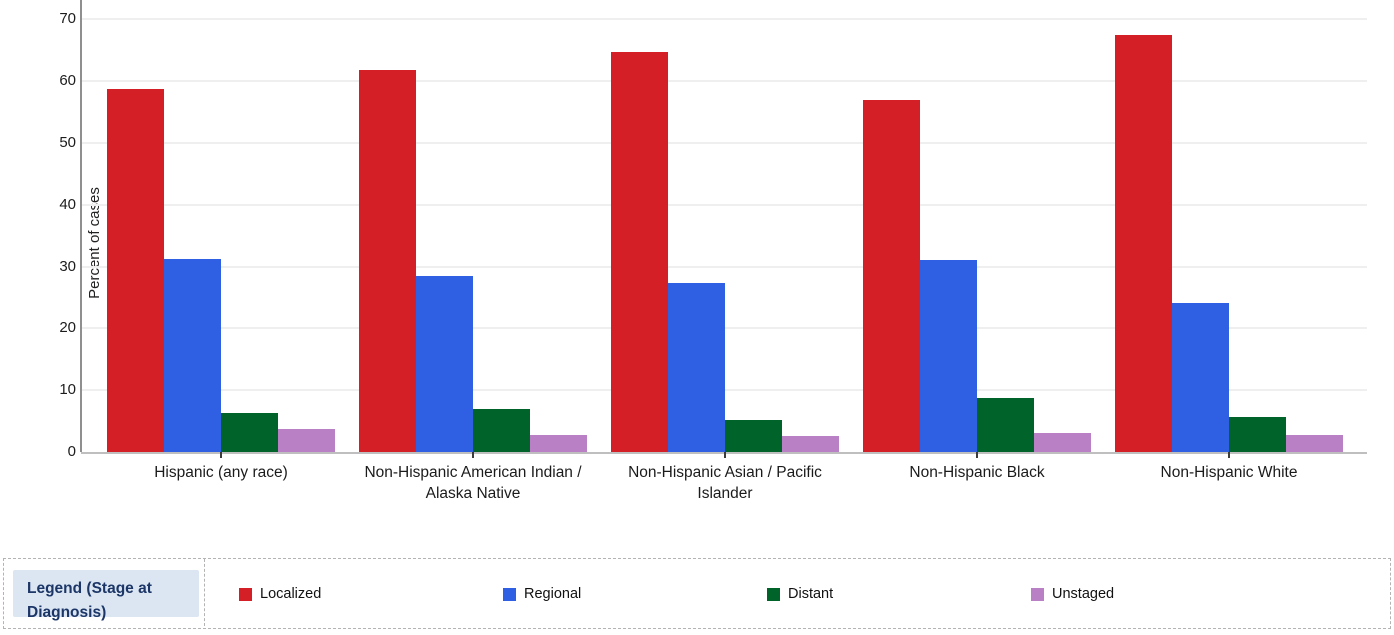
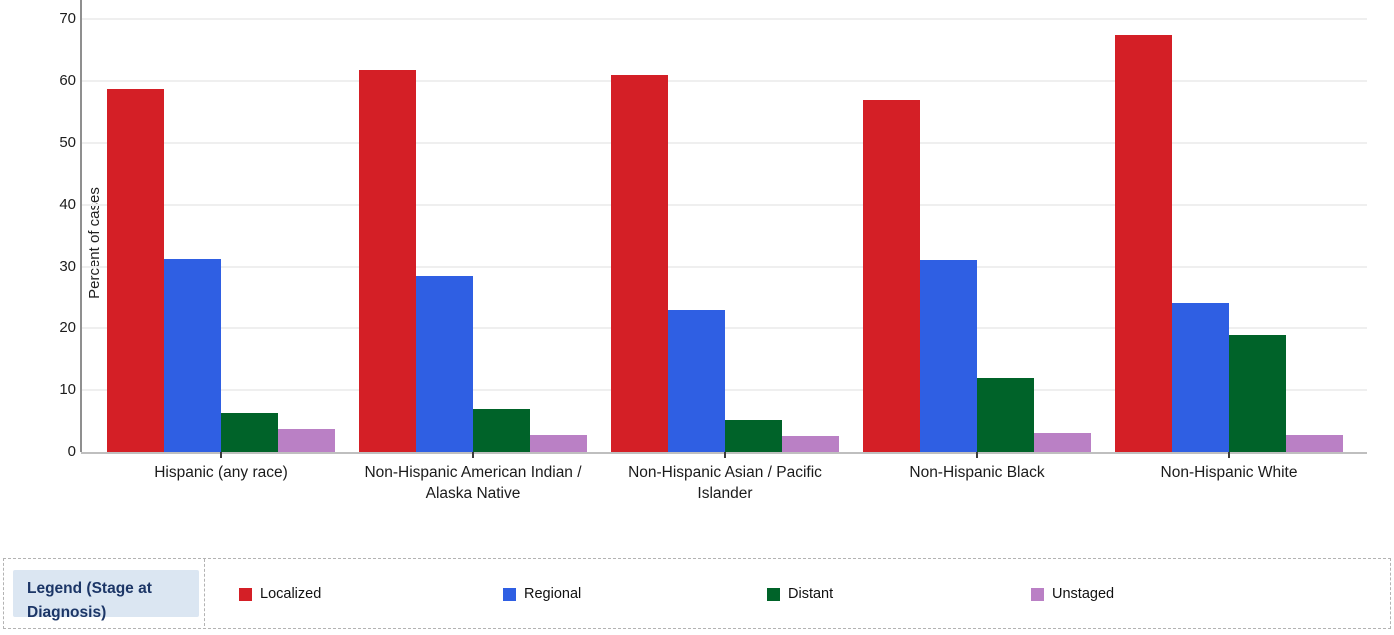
Localized/Non-Hispanic Asian / Pacific Islander: 65 -> 61
Regional/Non-Hispanic Asian / Pacific Islander: 27 -> 23
Distant/Non-Hispanic Black: 9 -> 12
Distant/Non-Hispanic White: 6 -> 19
